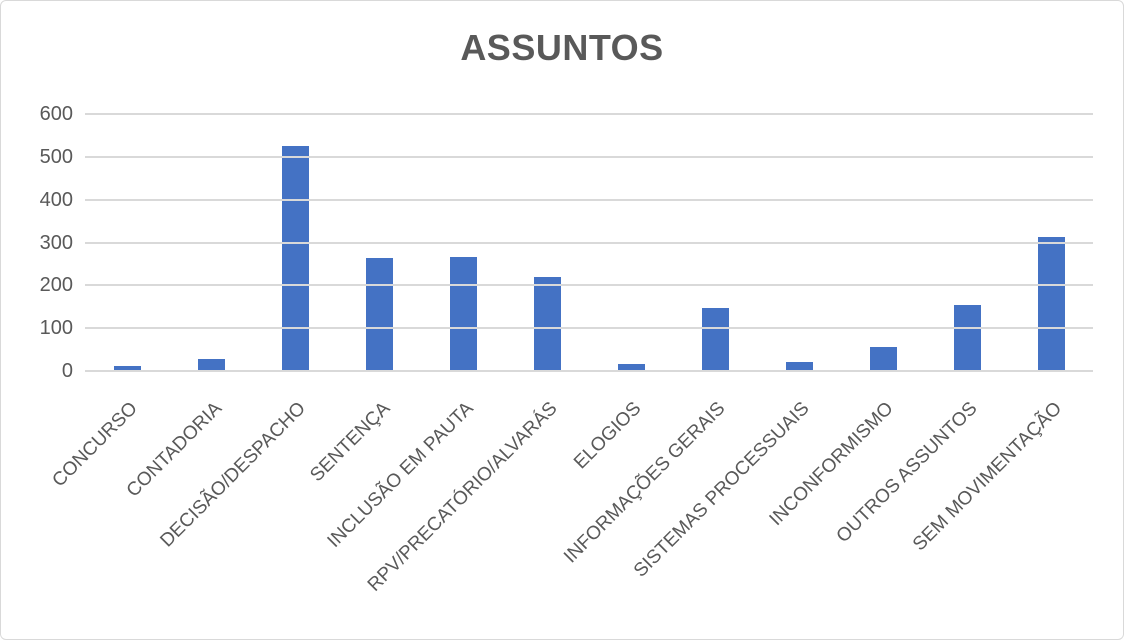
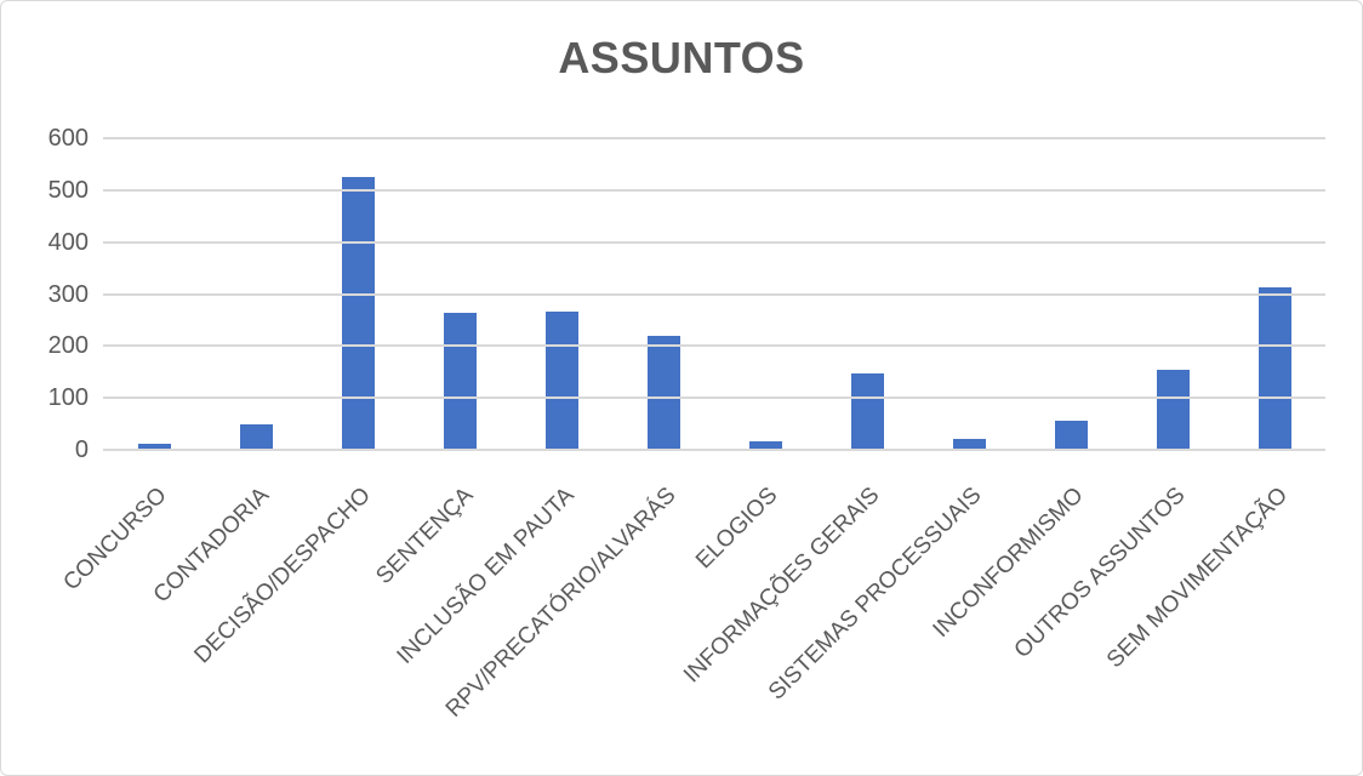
CONTADORIA: 30 -> 50
